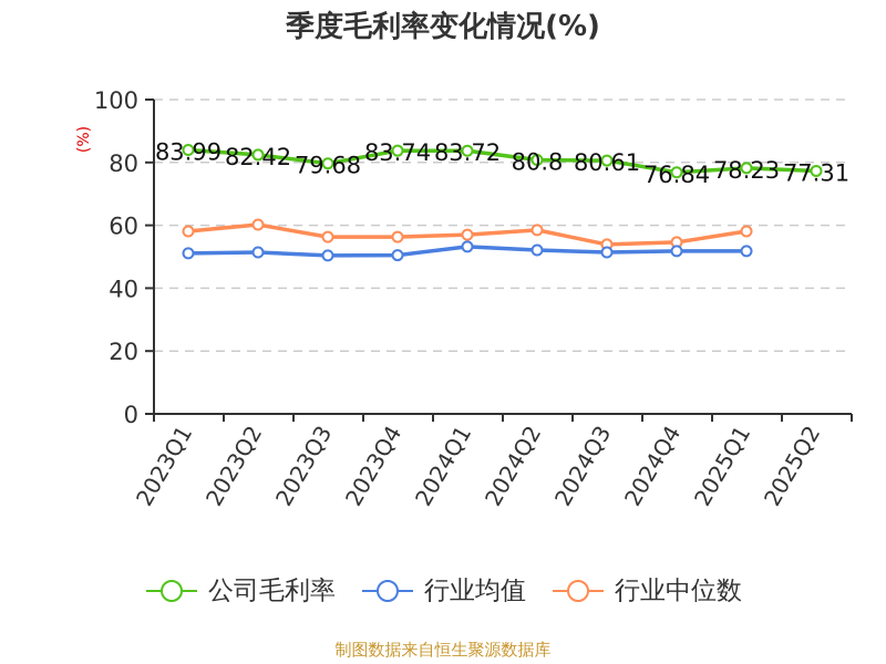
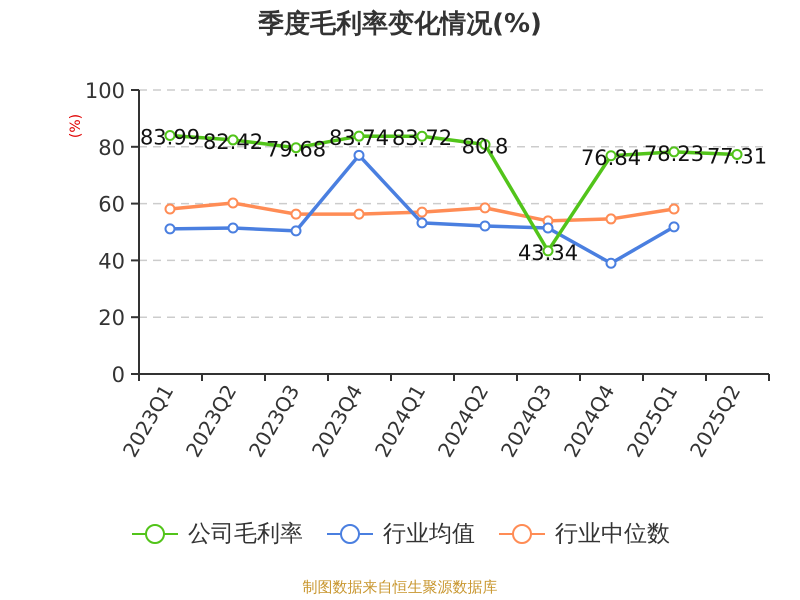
行业均值/2023Q4: 50 -> 77
公司毛利率/2024Q3: 80.61 -> 43.34
行业均值/2024Q4: 52 -> 39
